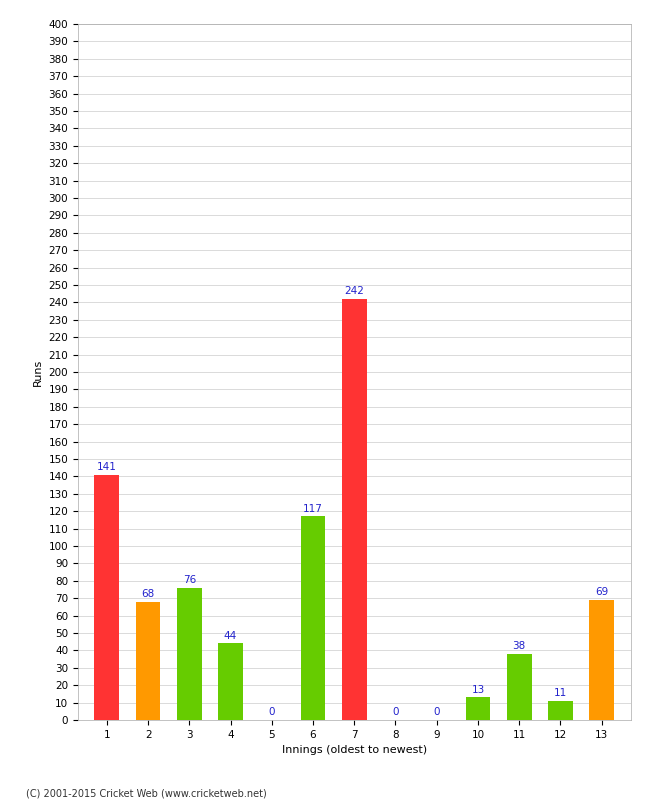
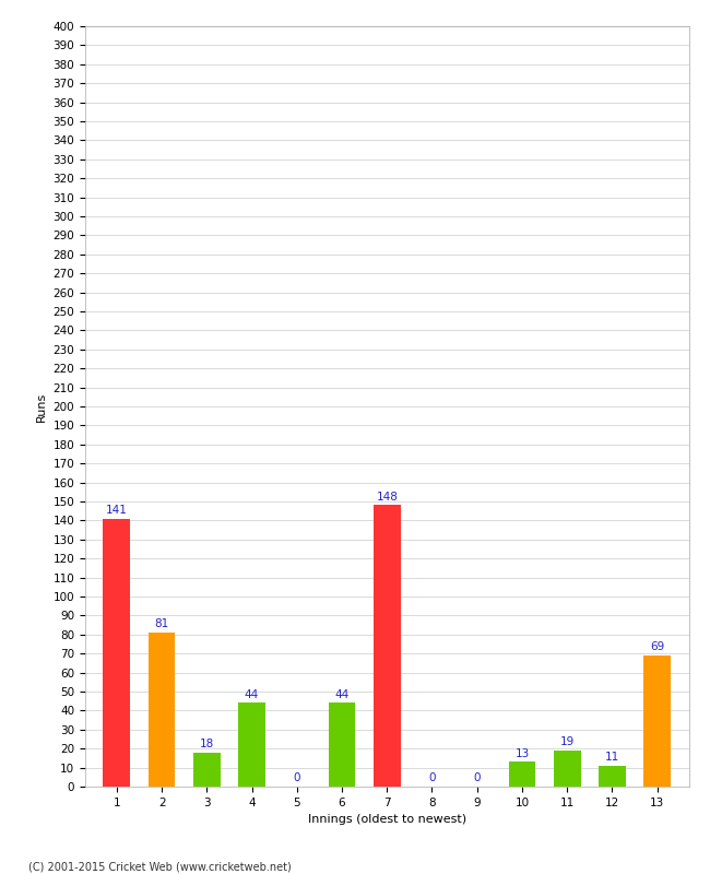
2: 68 -> 81
3: 76 -> 18
6: 117 -> 44
7: 242 -> 148
11: 38 -> 19
